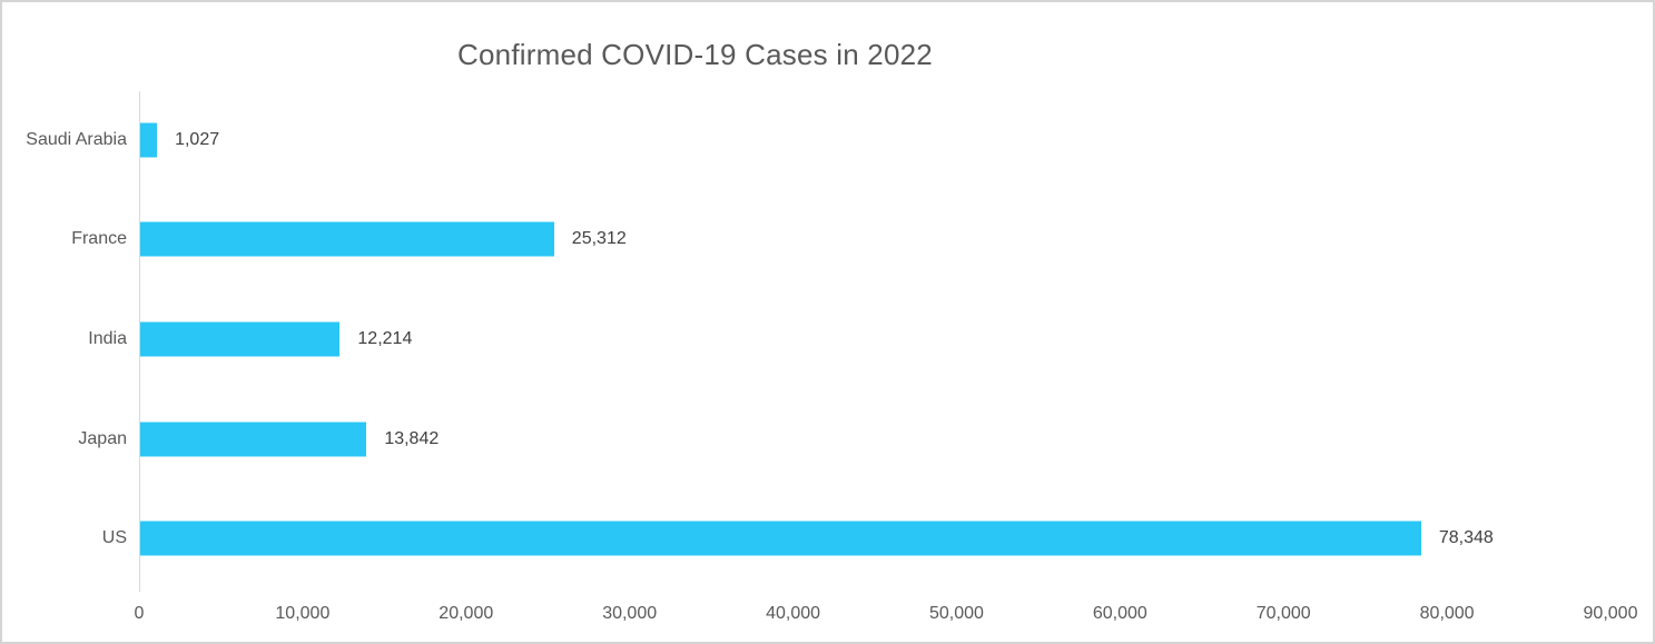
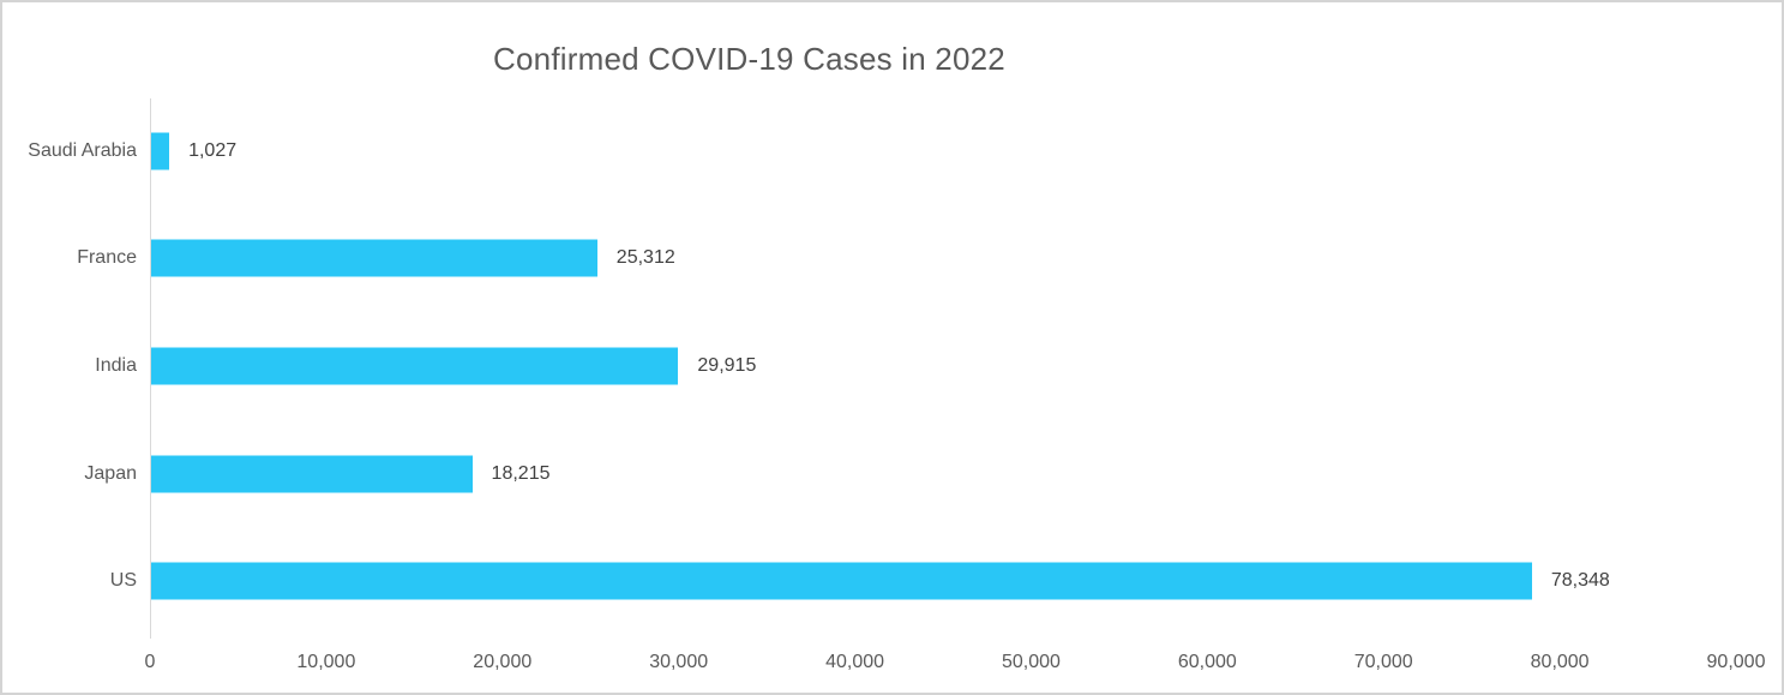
India: 12,214 -> 29,915
Japan: 13,842 -> 18,215
